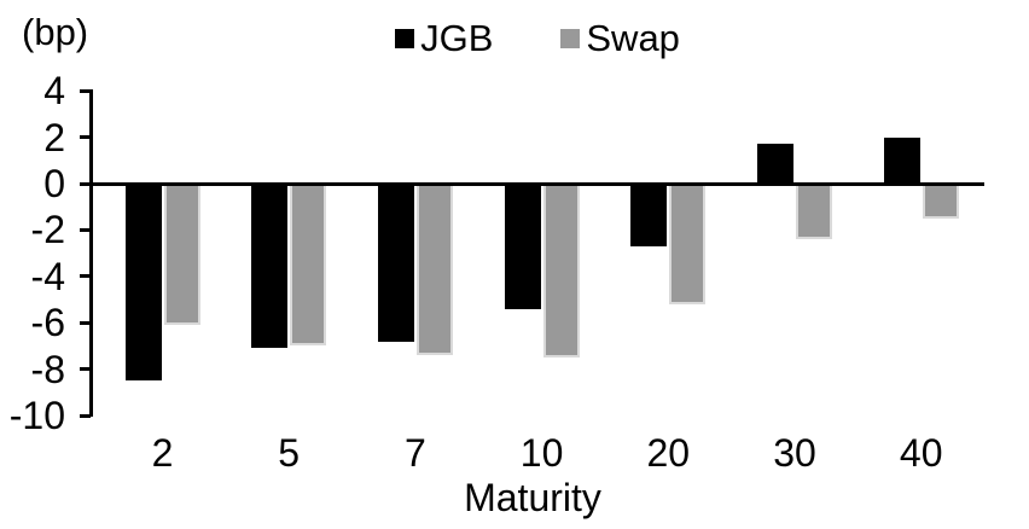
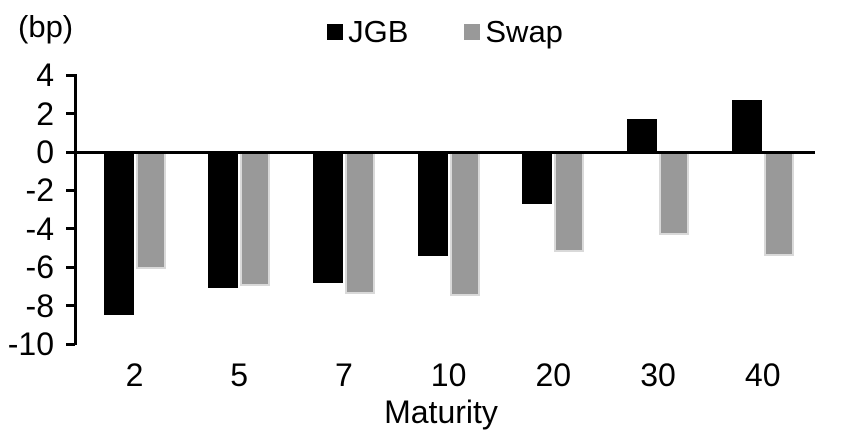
Swap/30: -2.4 -> -4.3
JGB/40: 2.0 -> 2.7
Swap/40: -1.5 -> -5.4
